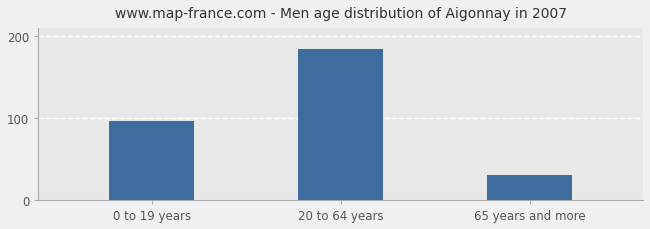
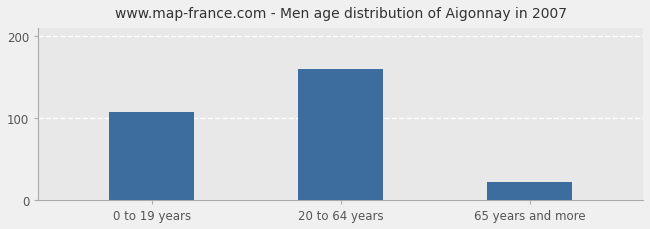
0 to 19 years: 97 -> 108
20 to 64 years: 185 -> 160
65 years and more: 30 -> 22
